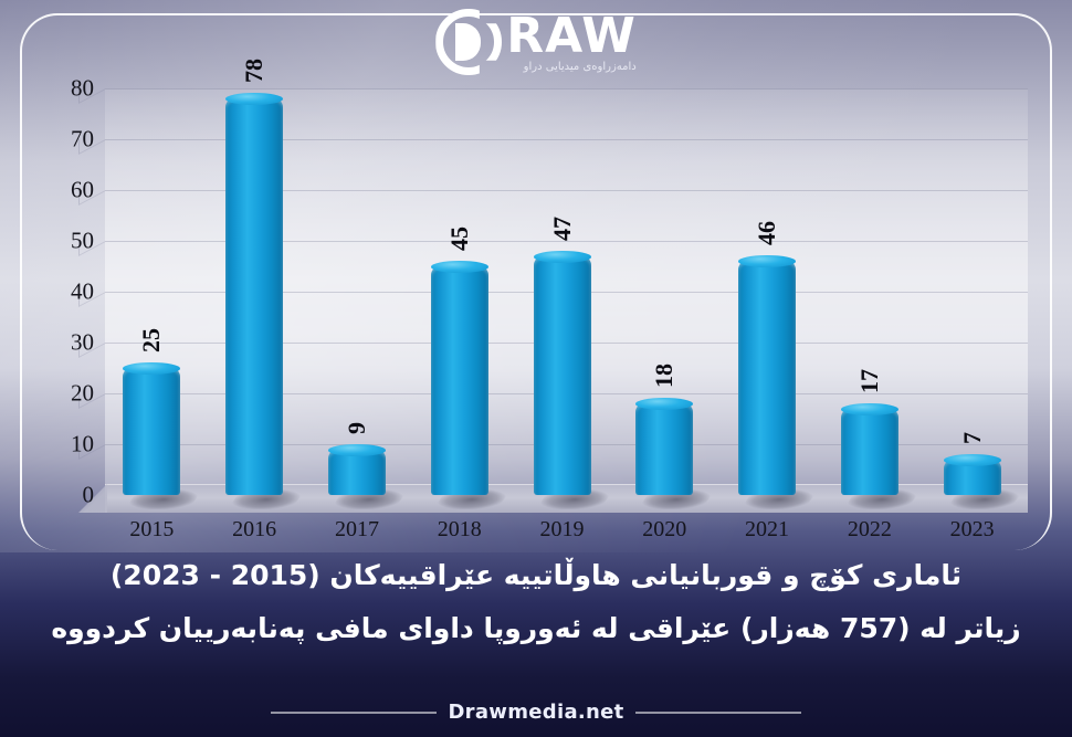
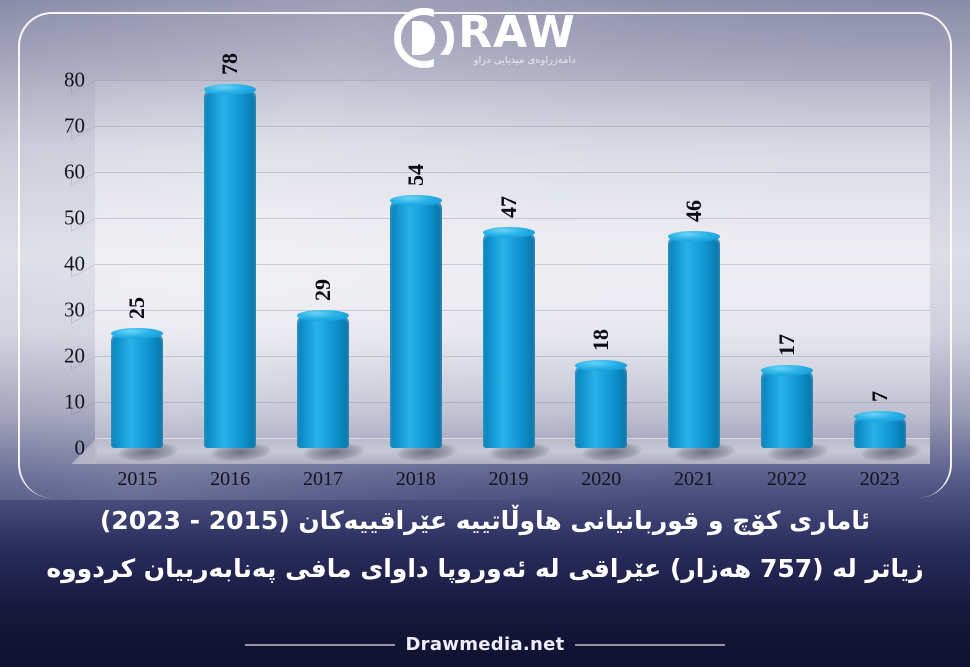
2017: 9 -> 29
2018: 45 -> 54
